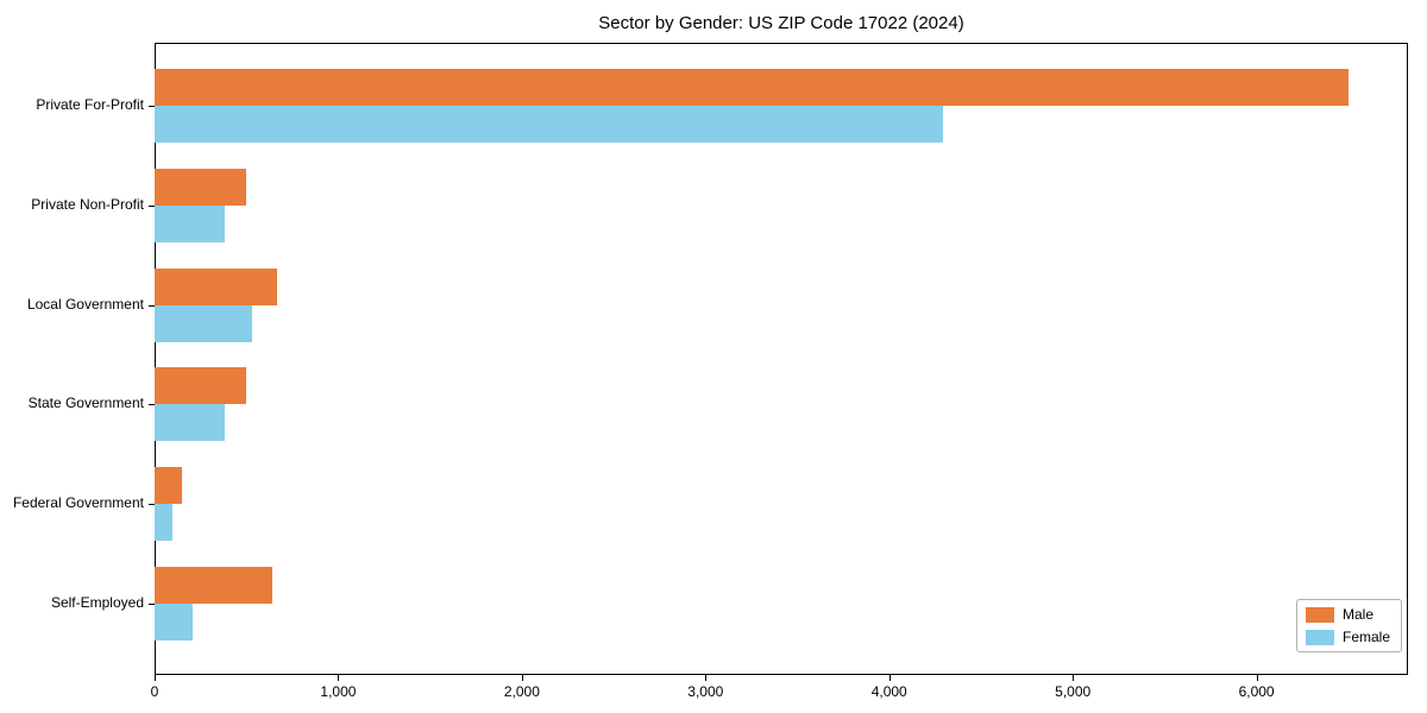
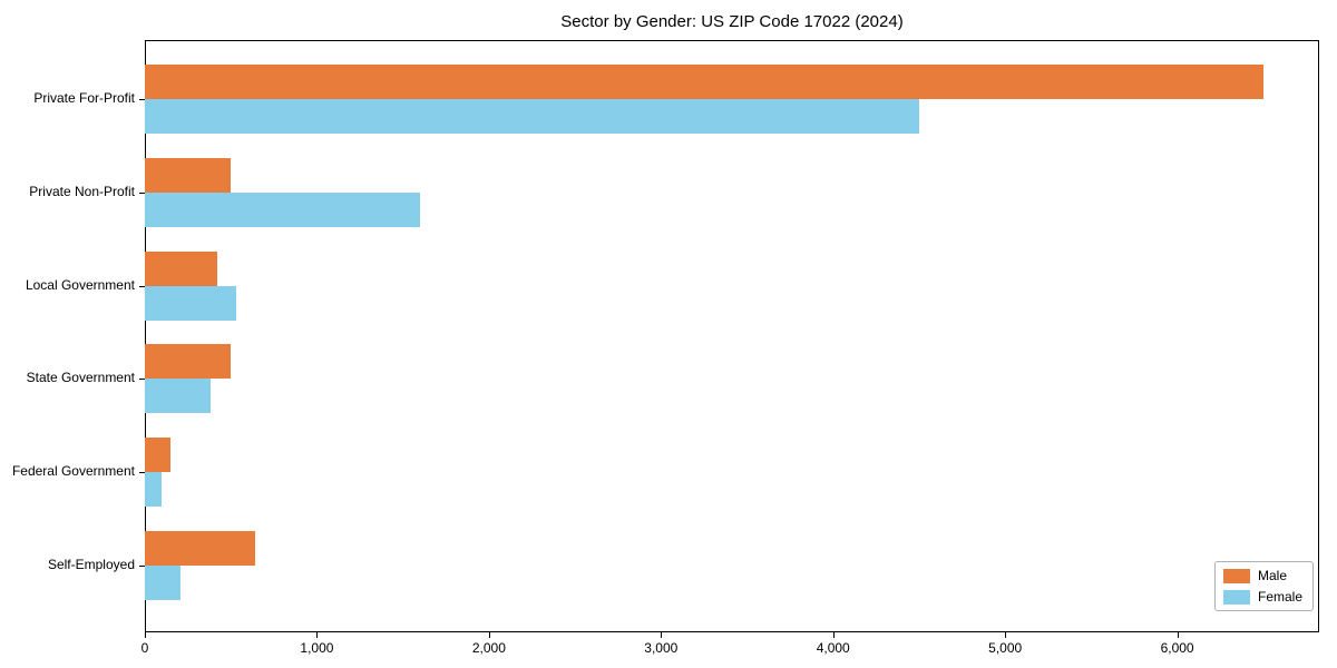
Female/Private For-Profit: 4290 -> 4500
Female/Private Non-Profit: 380 -> 1600
Male/Local Government: 670 -> 420
